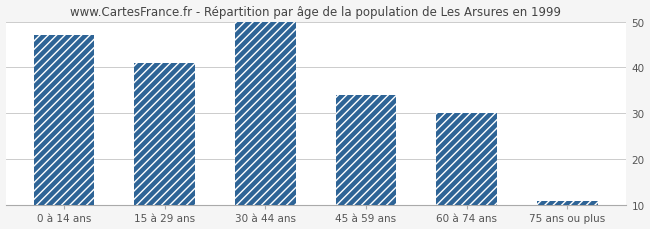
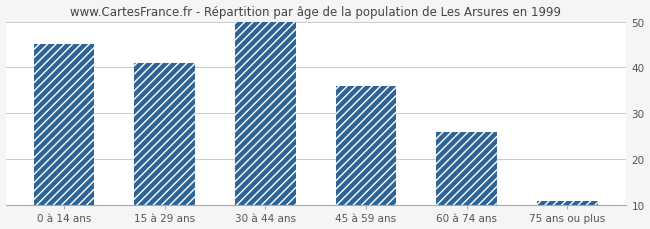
0 à 14 ans: 47 -> 45
45 à 59 ans: 34 -> 36
60 à 74 ans: 30 -> 26
